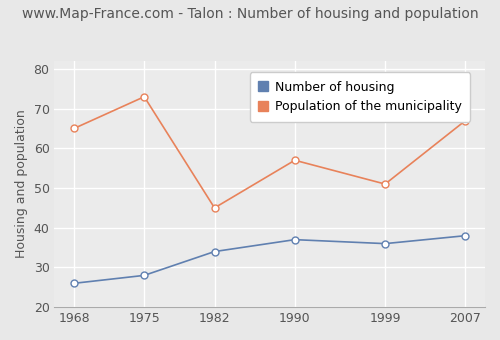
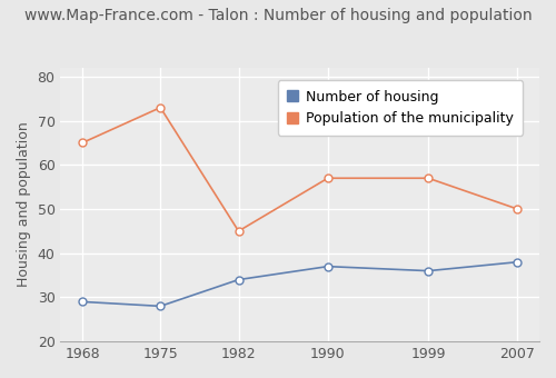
Number of housing/1968: 26 -> 29
Population of the municipality/1999: 51 -> 57
Population of the municipality/2007: 67 -> 50
